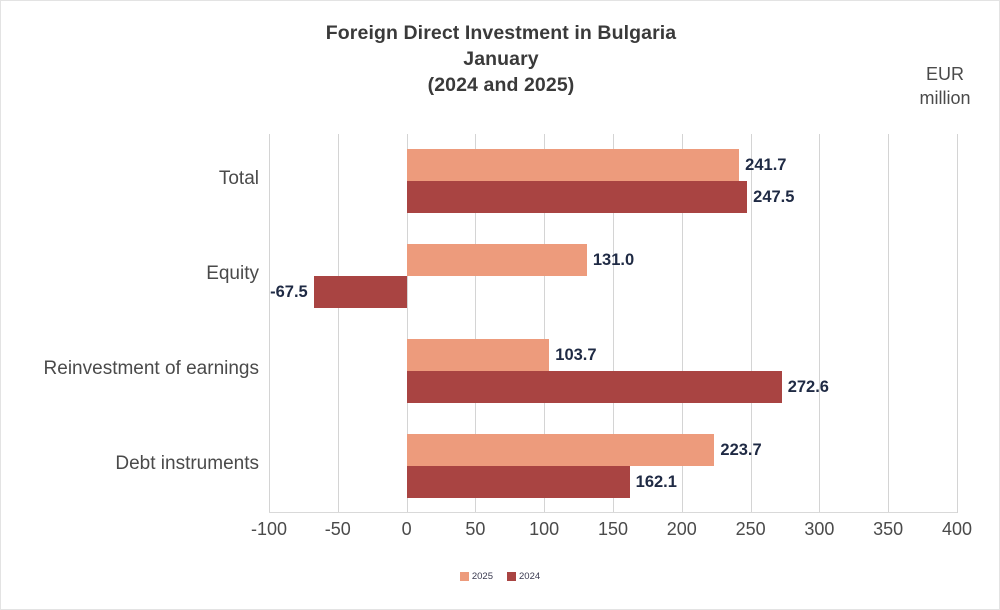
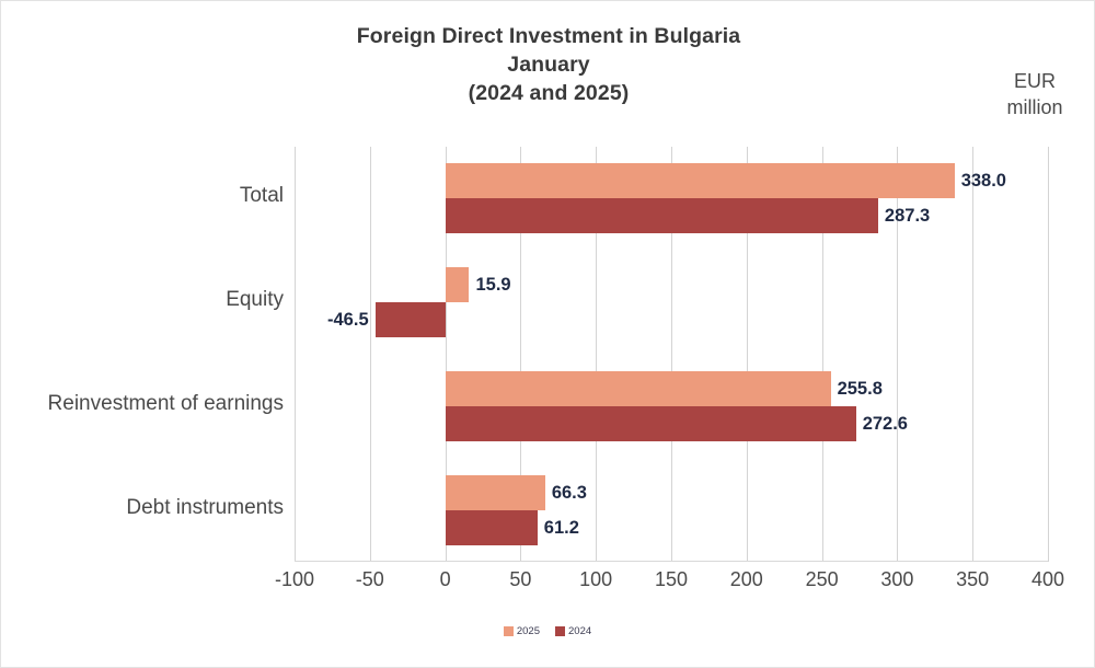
2025/Total: 241.7 -> 338.0
2024/Total: 247.5 -> 287.3
2025/Equity: 131.0 -> 15.9
2024/Equity: -67.5 -> -46.5
2025/Reinvestment of earnings: 103.7 -> 255.8
2025/Debt instruments: 223.7 -> 66.3
2024/Debt instruments: 162.1 -> 61.2
